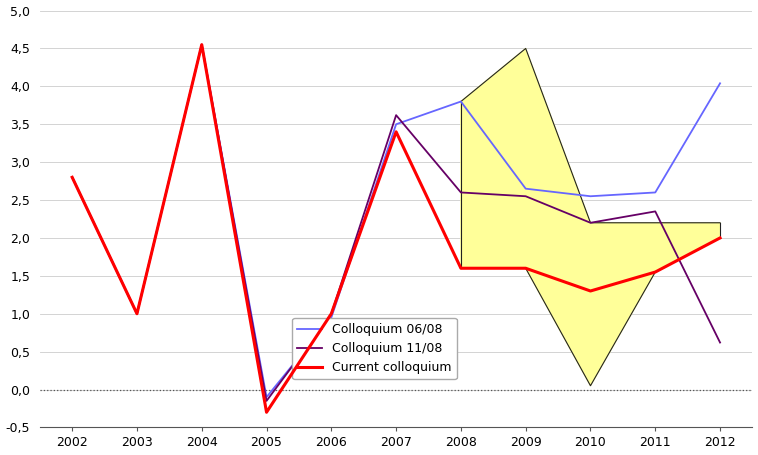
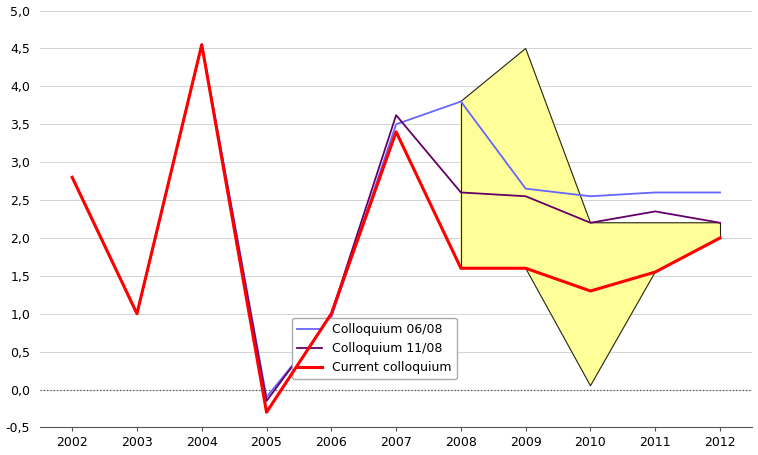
Colloquium 06/08/2012: 4,04 -> 2,60
Colloquium 11/08/2012: 0,62 -> 2,20
